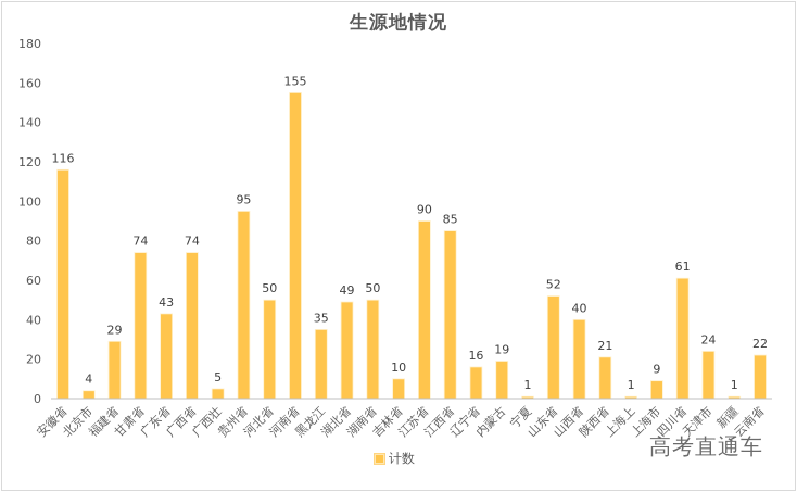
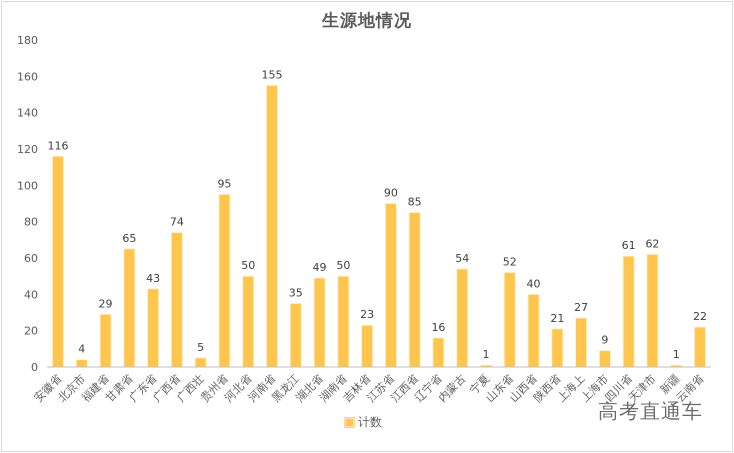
甘肃省: 74 -> 65
吉林省: 10 -> 23
内蒙古: 19 -> 54
上海上: 1 -> 27
天津市: 24 -> 62
